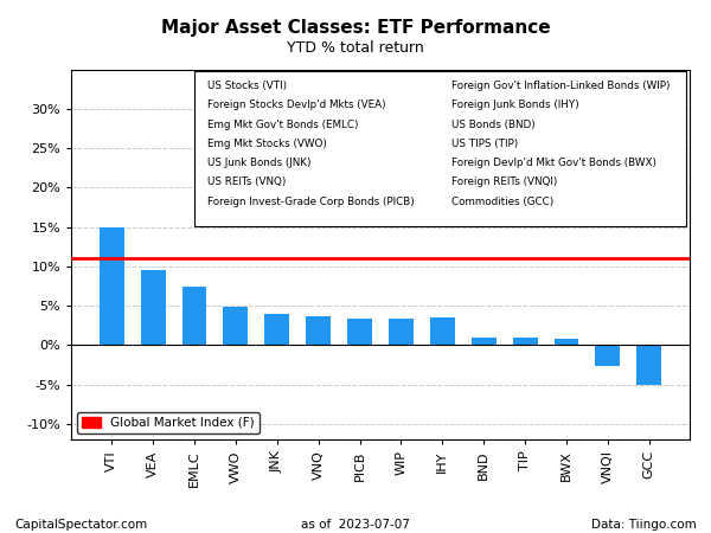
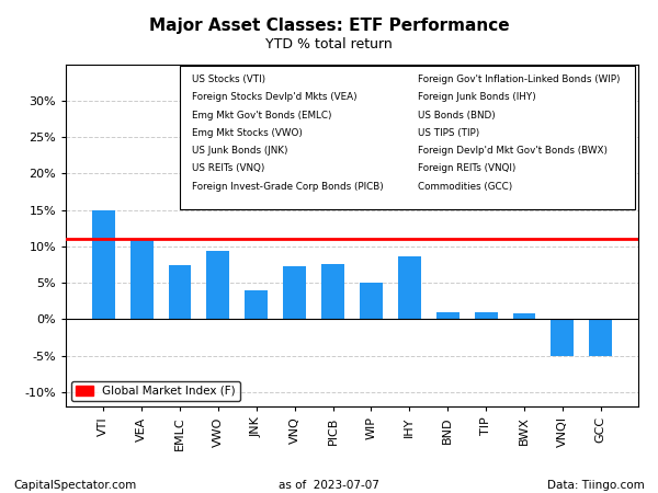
VEA: 9.5% -> 11.0%
VWO: 4.9% -> 9.4%
VNQ: 3.7% -> 7.2%
PICB: 3.4% -> 7.6%
WIP: 3.4% -> 5.0%
IHY: 3.5% -> 8.6%
VNQI: -2.7% -> -5.0%
